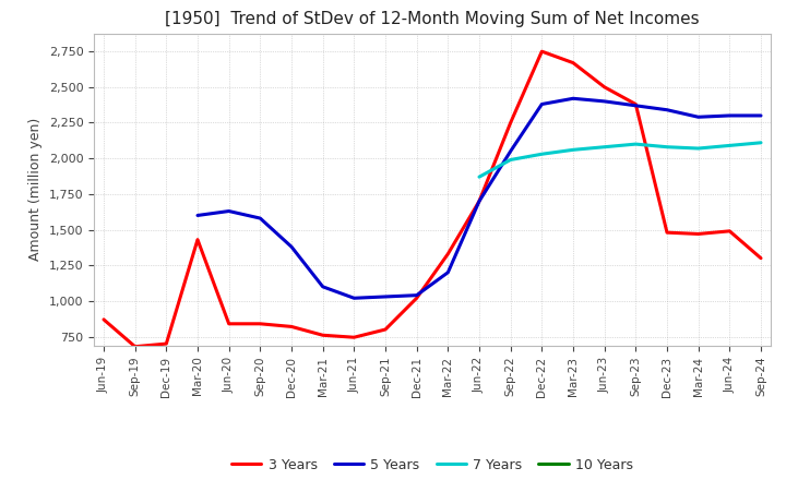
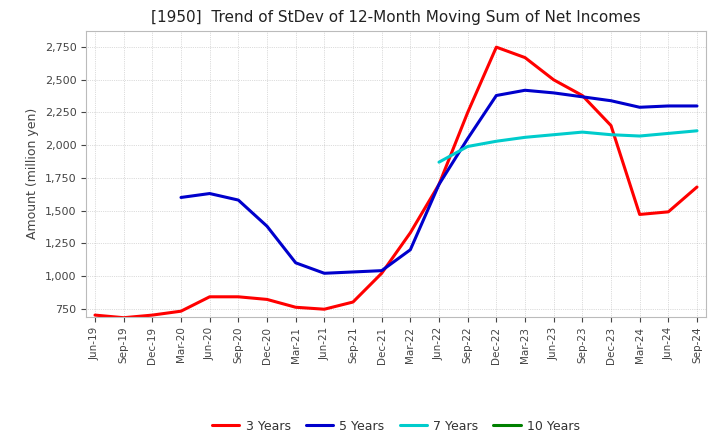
3 Years/Jun-19: 870 -> 700
3 Years/Mar-20: 1,430 -> 730
3 Years/Dec-23: 1,480 -> 2,150
3 Years/Sep-24: 1,300 -> 1,680
